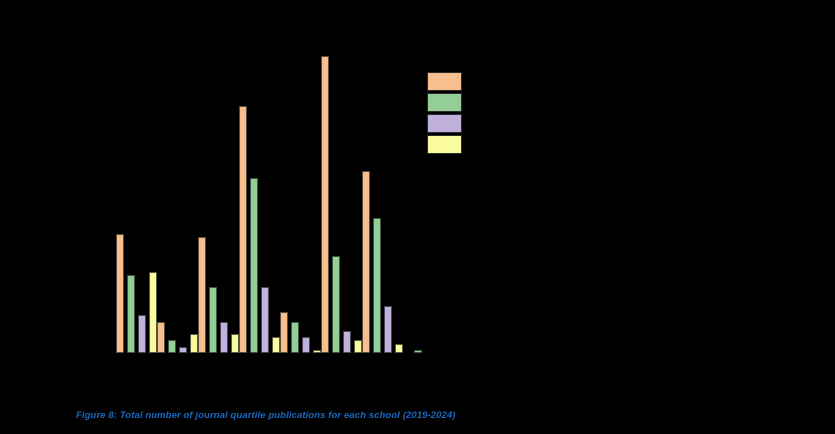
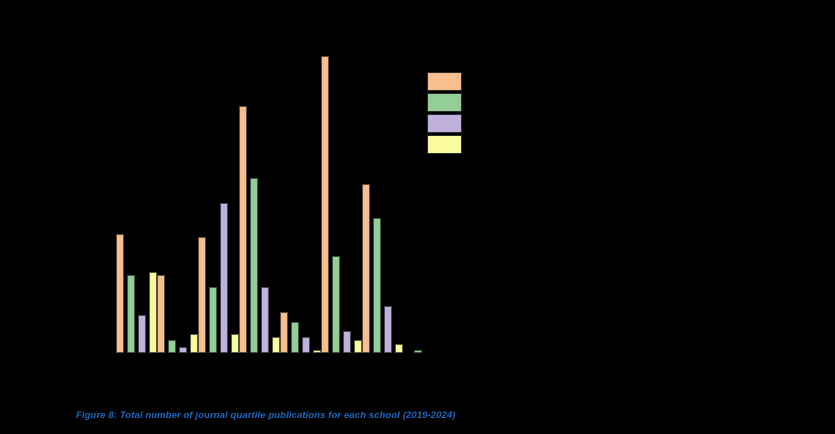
Q1/School 2: 10 -> 25
Q3/School 3: 10 -> 48
Q1/School 7: 58 -> 54
